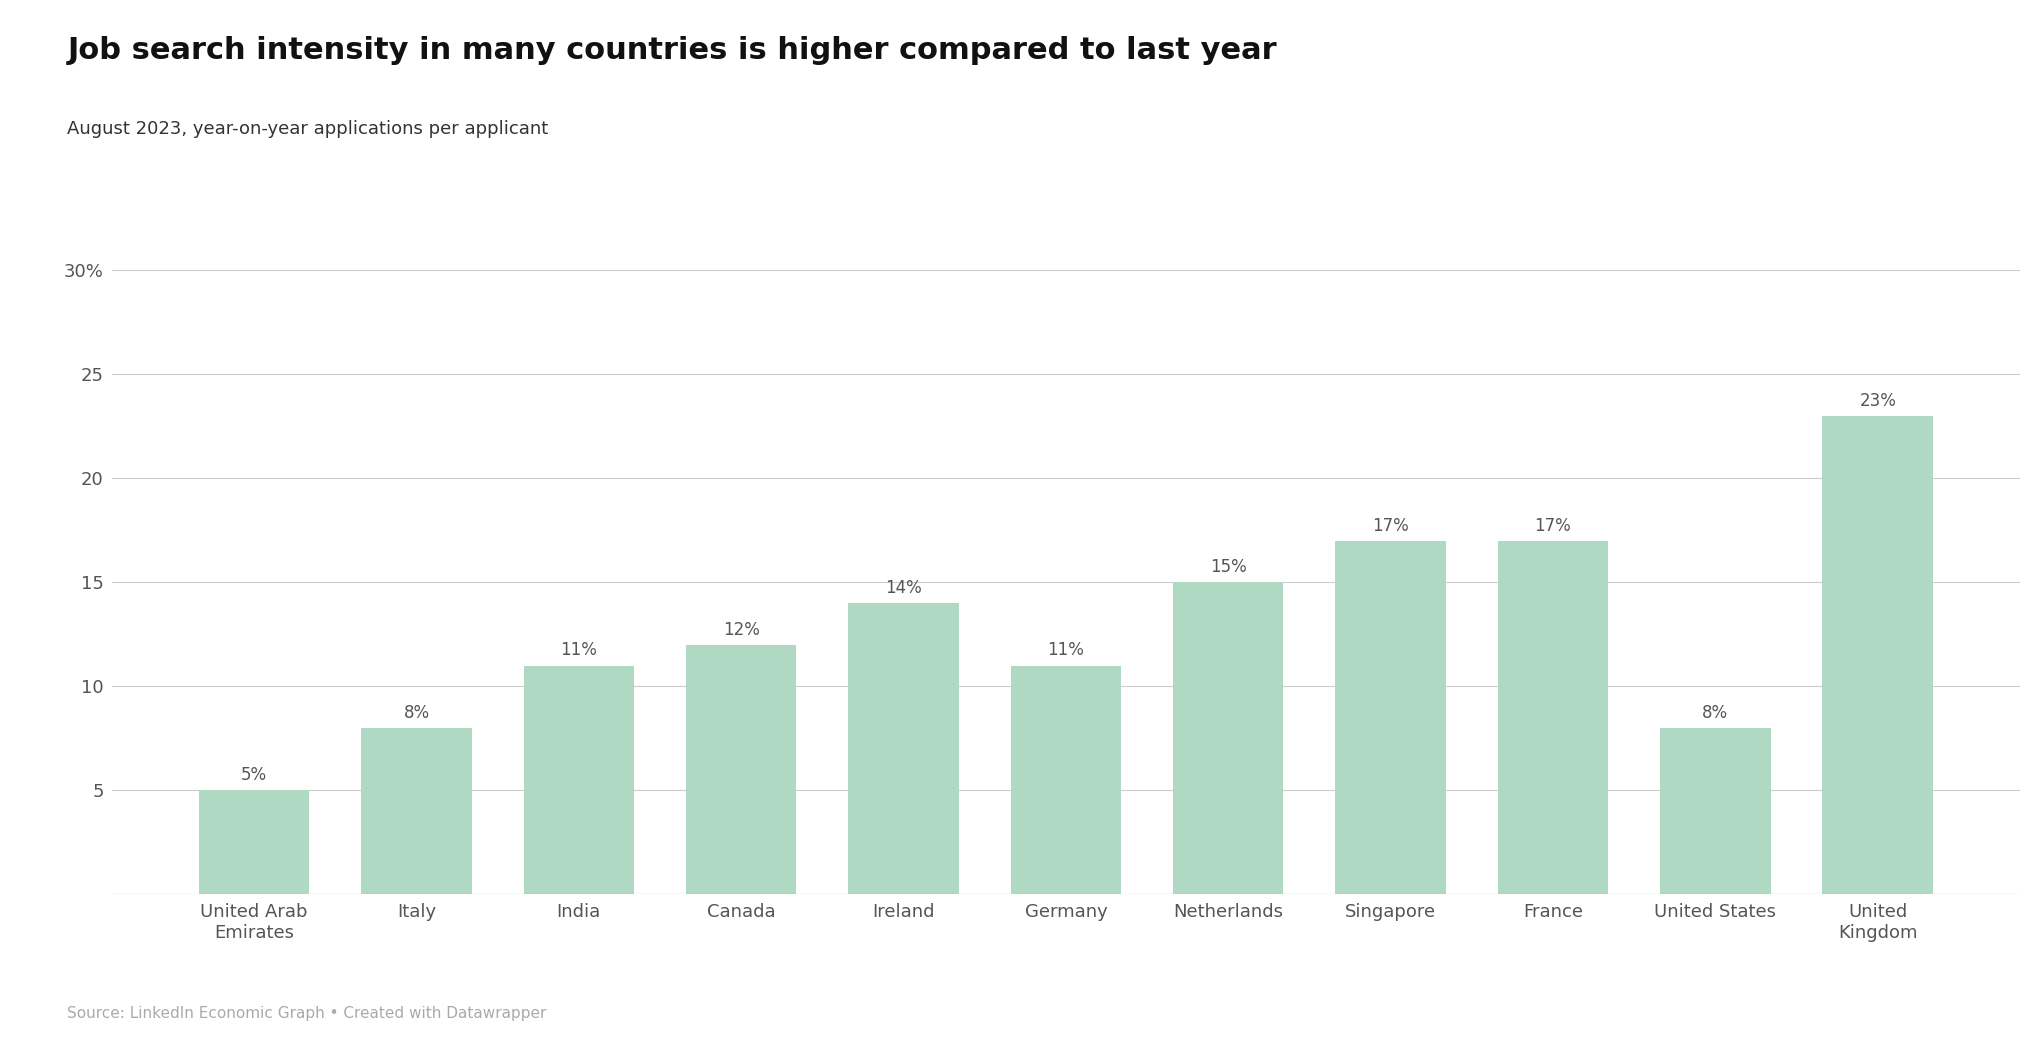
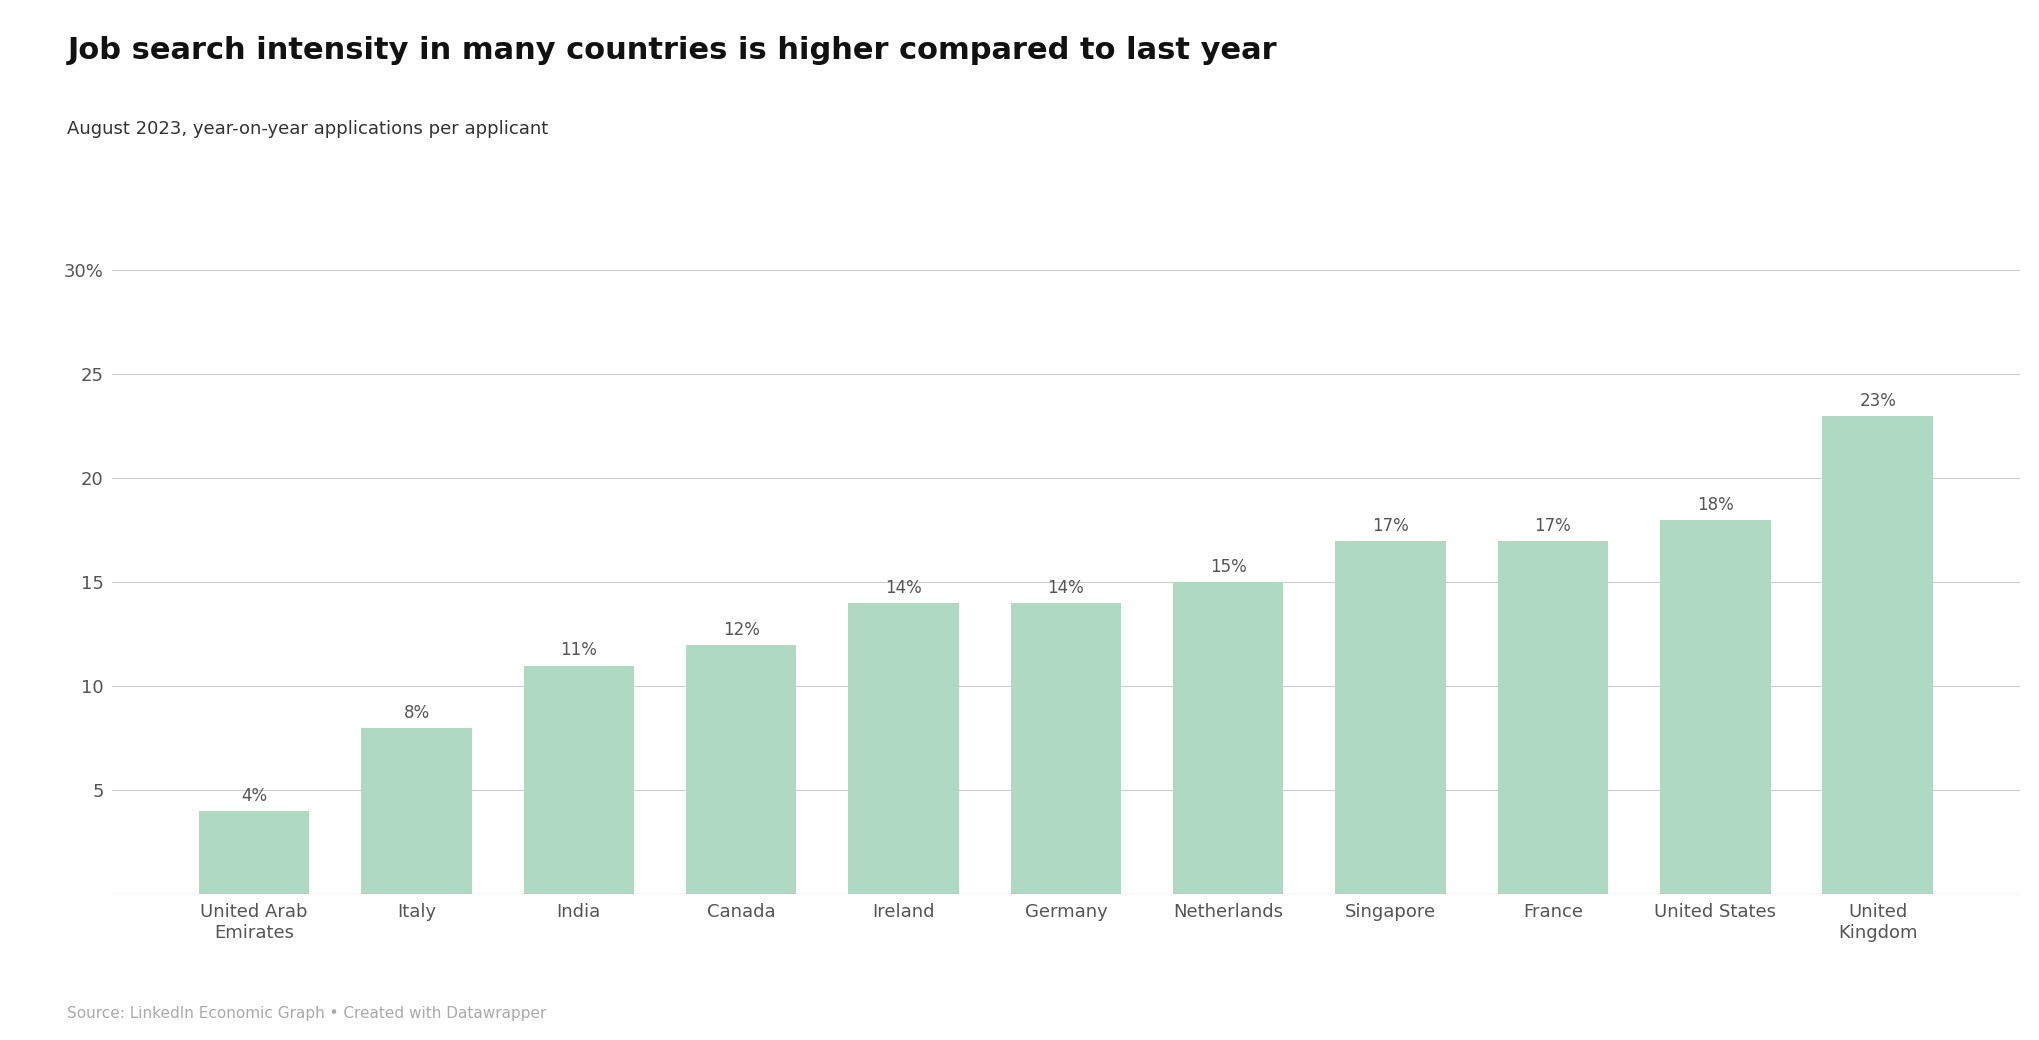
United Arab Emirates: 5% -> 4%
Germany: 11% -> 14%
United States: 8% -> 18%
